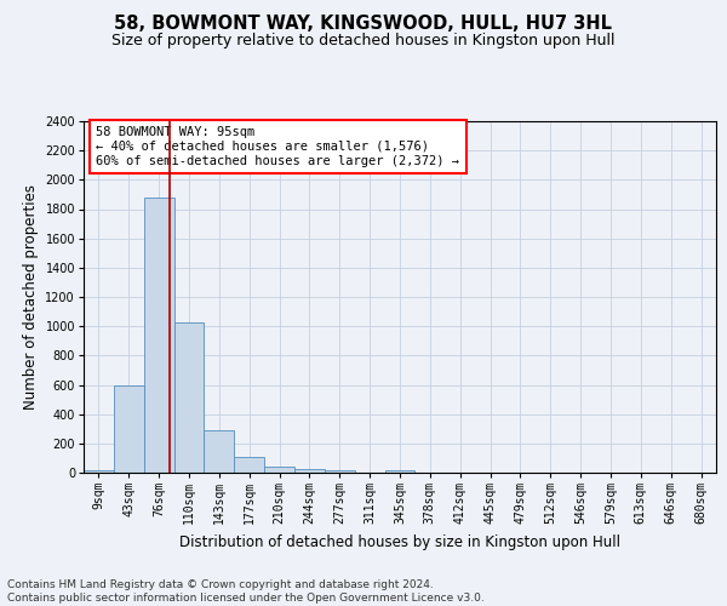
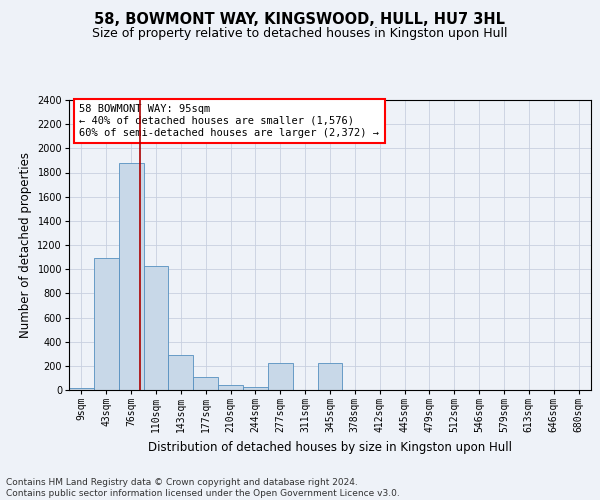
43sqm: 600 -> 1090
277sqm: 20 -> 220
345sqm: 20 -> 220
